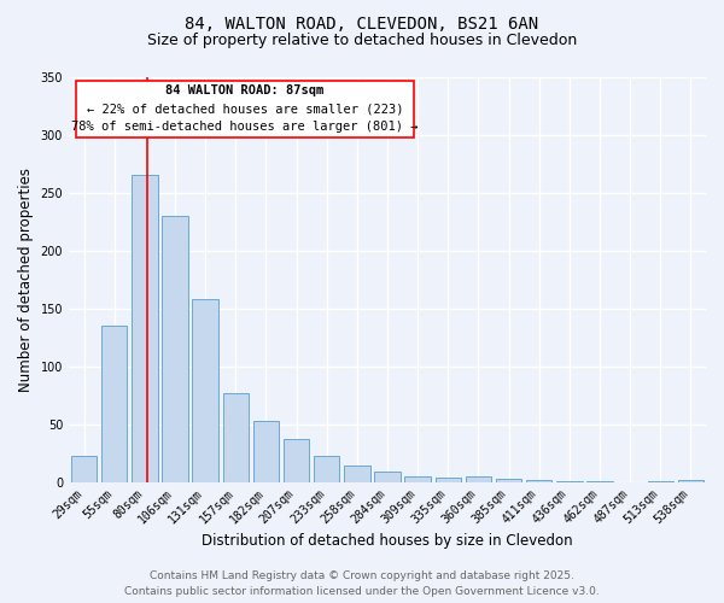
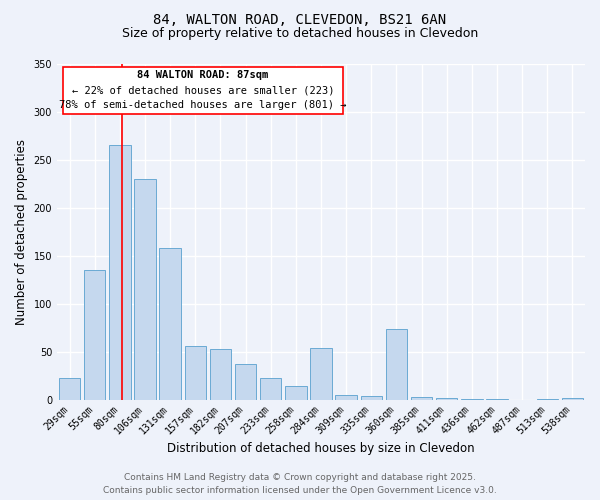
157sqm: 77 -> 56
284sqm: 9 -> 54
360sqm: 5 -> 74
